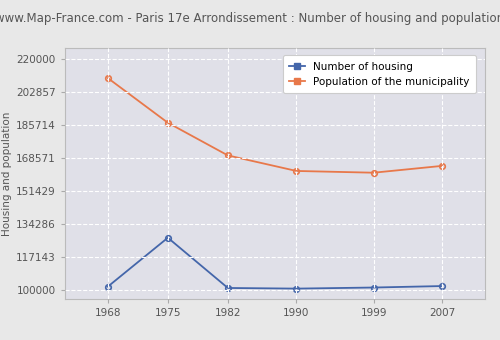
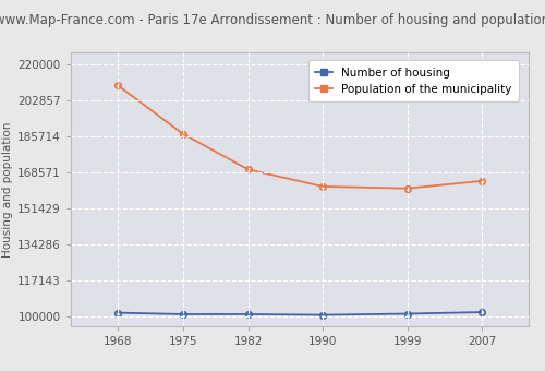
Number of housing/1975: 127000 -> 101000
